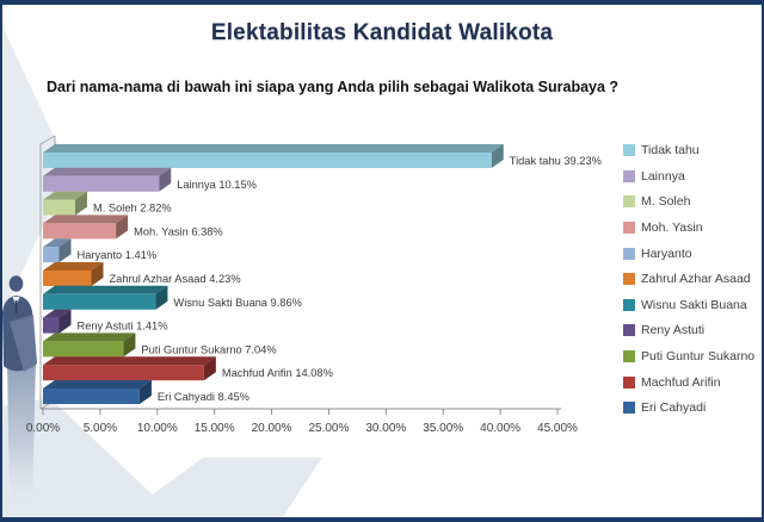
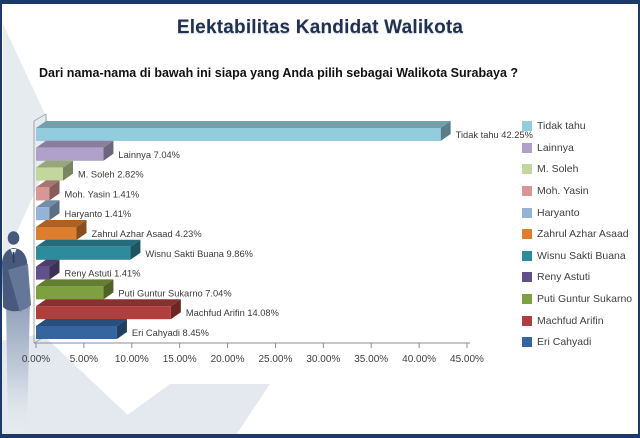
Tidak tahu: 39.23% -> 42.25%
Lainnya: 10.15% -> 7.04%
Moh. Yasin: 6.38% -> 1.41%
